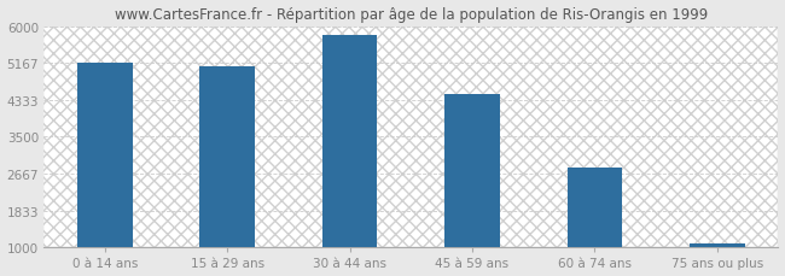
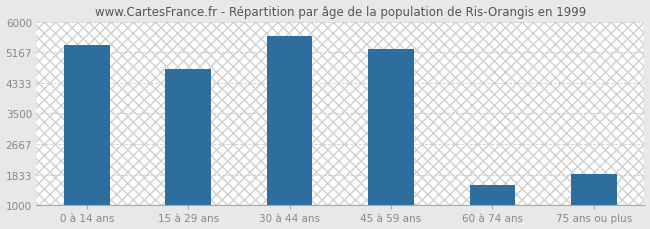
0 à 14 ans: 5170 -> 5350
15 à 29 ans: 5080 -> 4700
30 à 44 ans: 5800 -> 5600
45 à 59 ans: 4450 -> 5250
60 à 74 ans: 2800 -> 1550
75 ans ou plus: 1080 -> 1850
